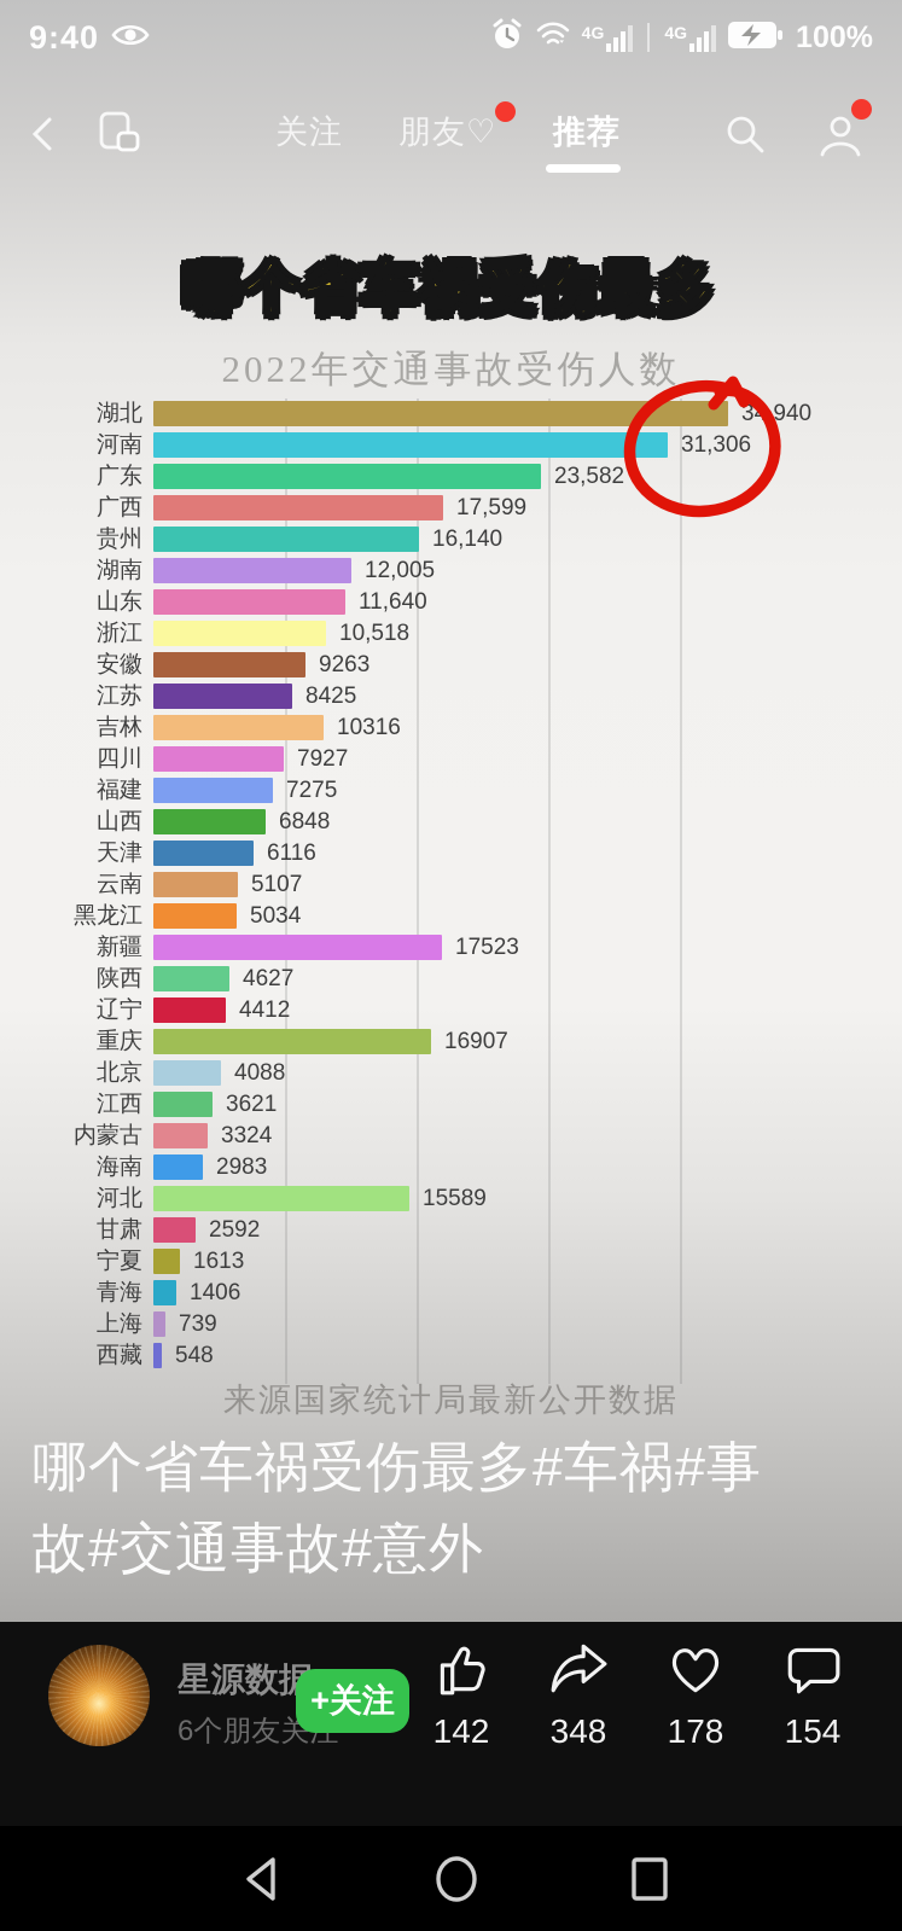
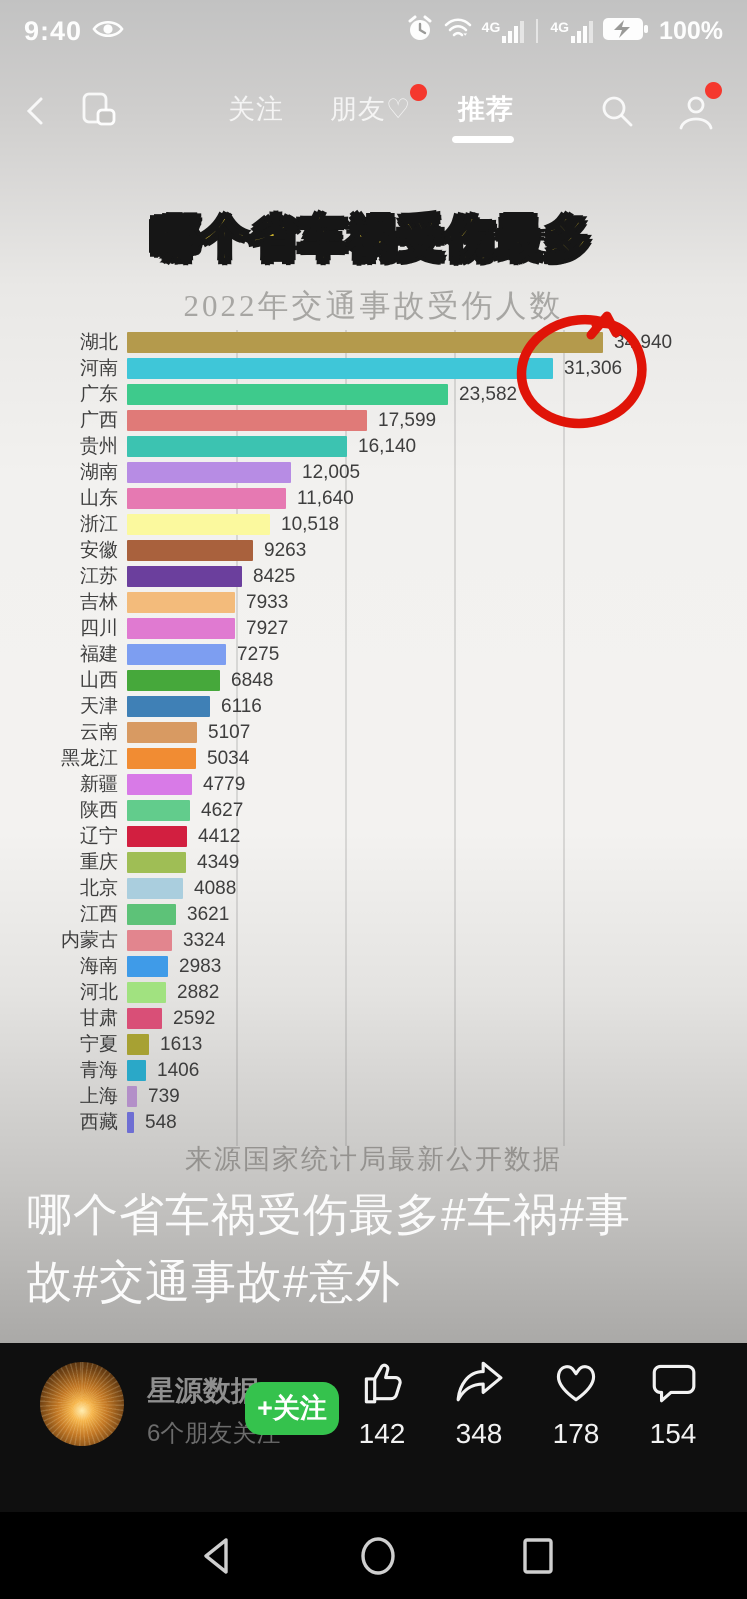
吉林: 10316 -> 7933
新疆: 17523 -> 4779
重庆: 16907 -> 4349
河北: 15589 -> 2882
